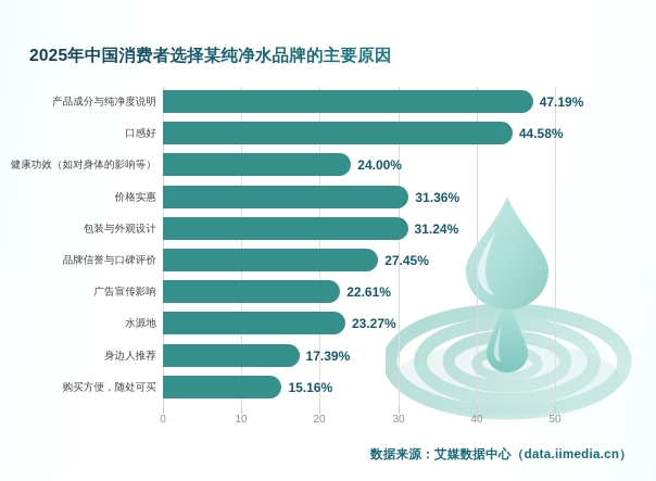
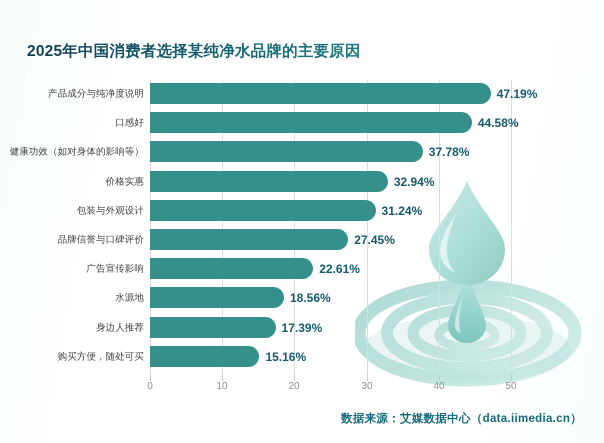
健康功效（如对身体的影响等）: 24.00% -> 37.78%
价格实惠: 31.36% -> 32.94%
水源地: 23.27% -> 18.56%
